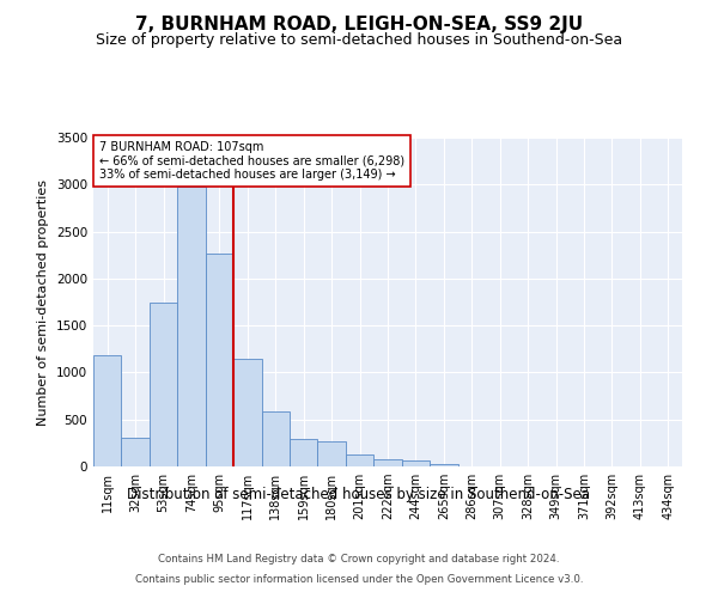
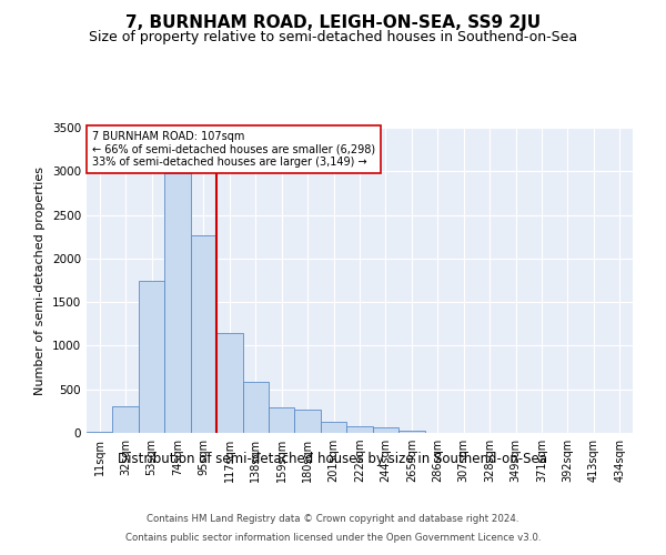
11sqm: 1180 -> 10
